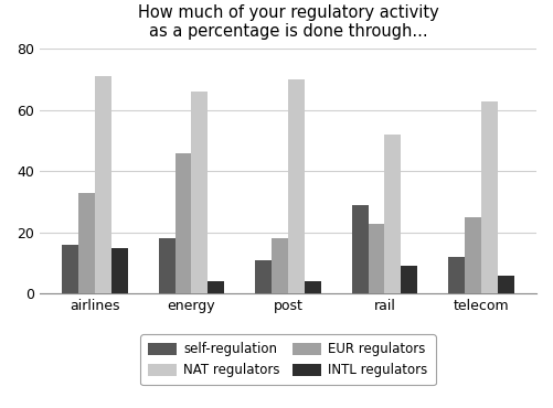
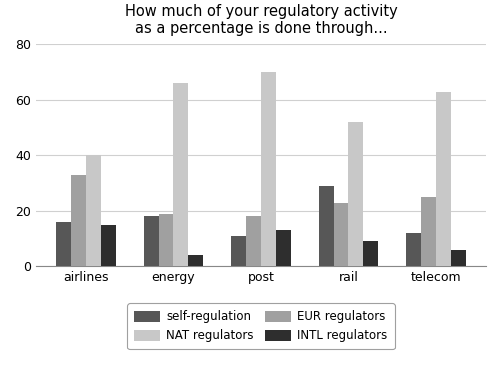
NAT regulators/airlines: 71 -> 40
EUR regulators/energy: 46 -> 19
INTL regulators/post: 4 -> 13
